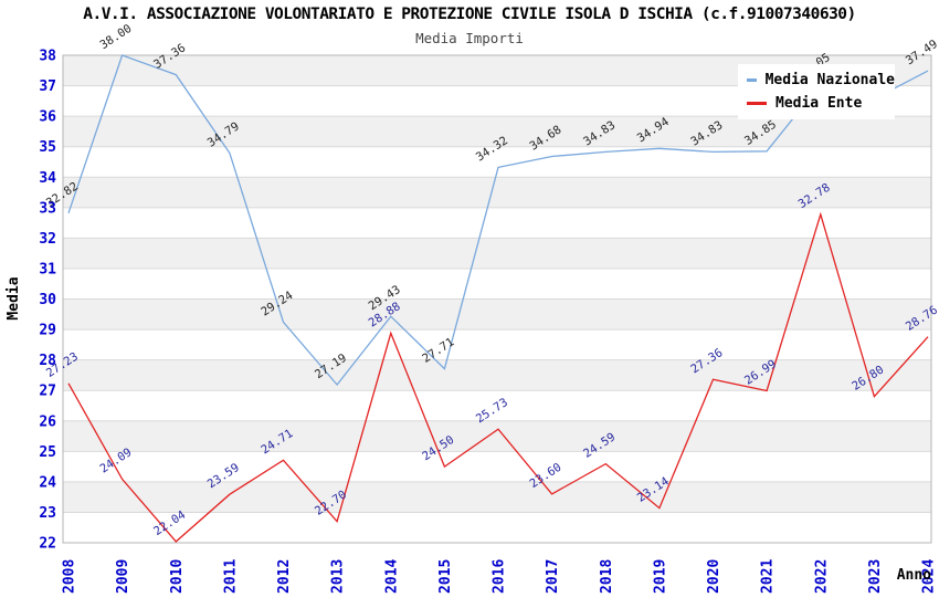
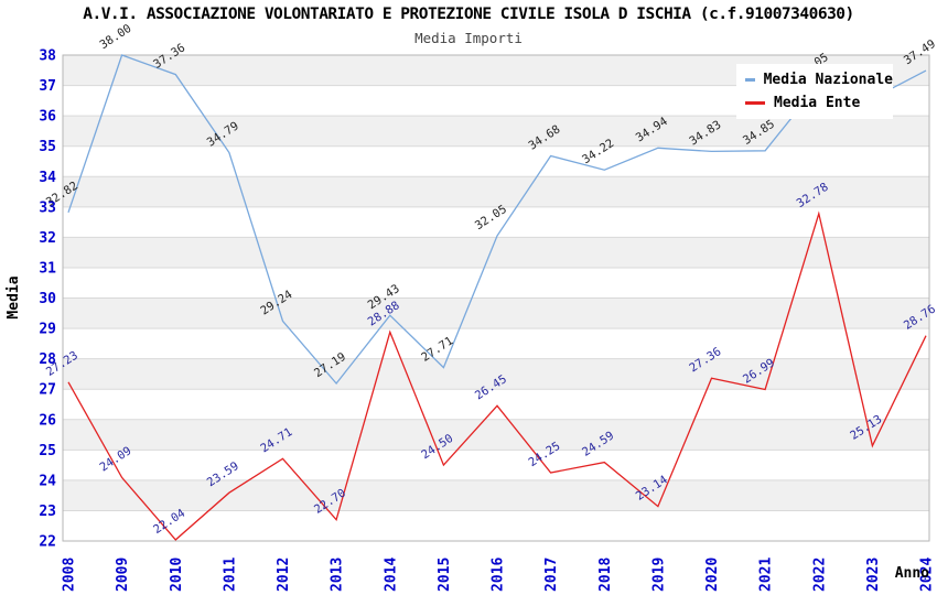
Media Nazionale/2016: 34.32 -> 32.05
Media Ente/2016: 25.73 -> 26.45
Media Ente/2017: 23.60 -> 24.25
Media Nazionale/2018: 34.83 -> 34.22
Media Ente/2023: 26.80 -> 25.13
